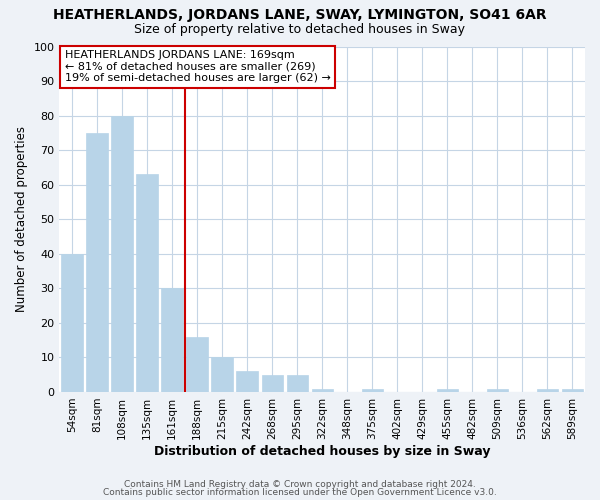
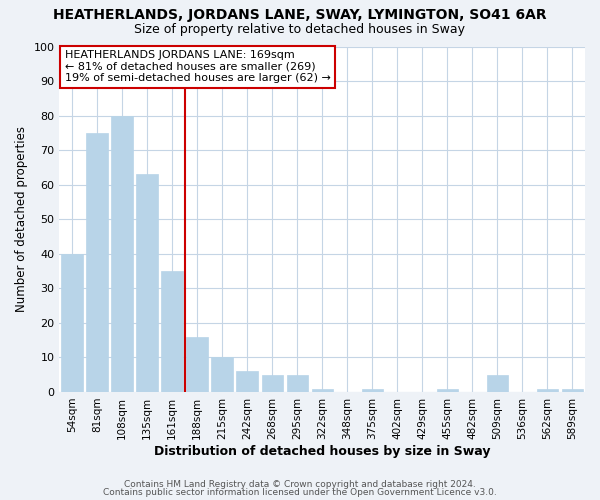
161sqm: 30 -> 35
509sqm: 1 -> 5
